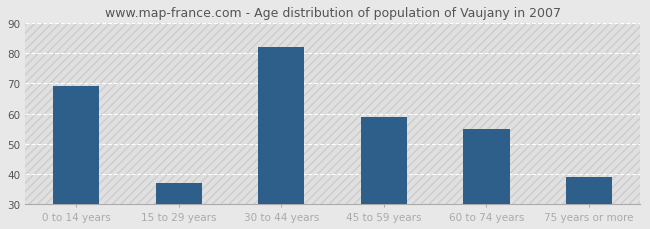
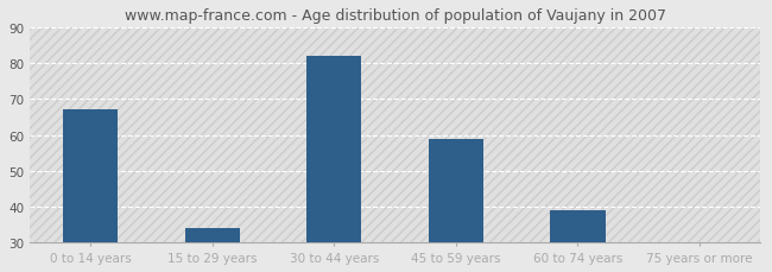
0 to 14 years: 69 -> 67
15 to 29 years: 37 -> 34
60 to 74 years: 55 -> 39
75 years or more: 39 -> 30
